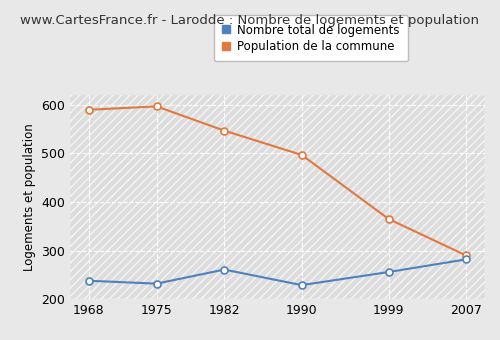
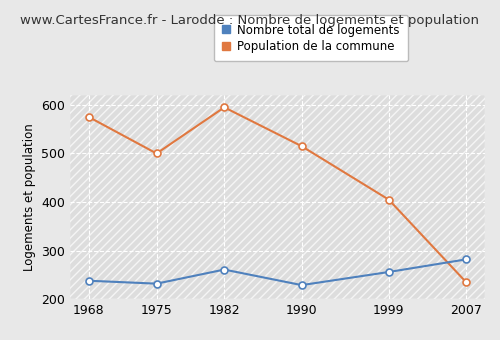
Population de la commune/1968: 590 -> 575
Population de la commune/1975: 597 -> 500
Population de la commune/1982: 547 -> 595
Population de la commune/1990: 497 -> 515
Population de la commune/1999: 365 -> 405
Population de la commune/2007: 290 -> 235
